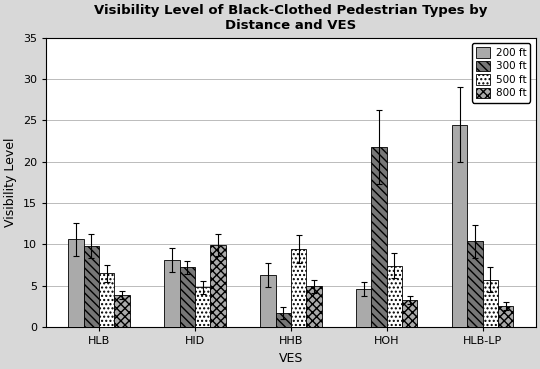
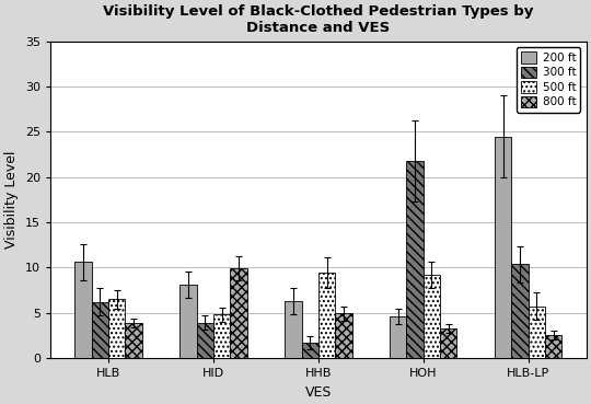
300 ft/HLB: 9.8 -> 6.2
300 ft/HID: 7.2 -> 3.9
500 ft/HOH: 7.4 -> 9.2
